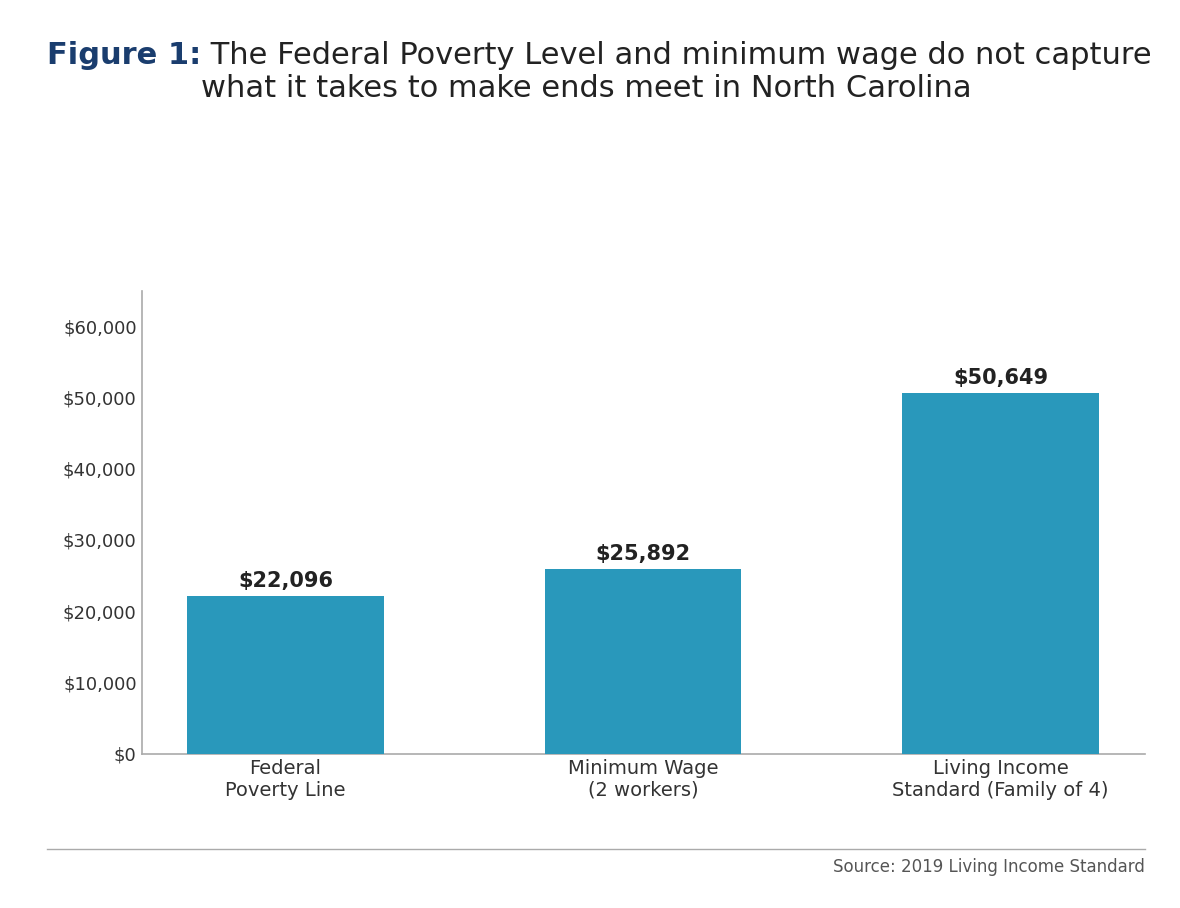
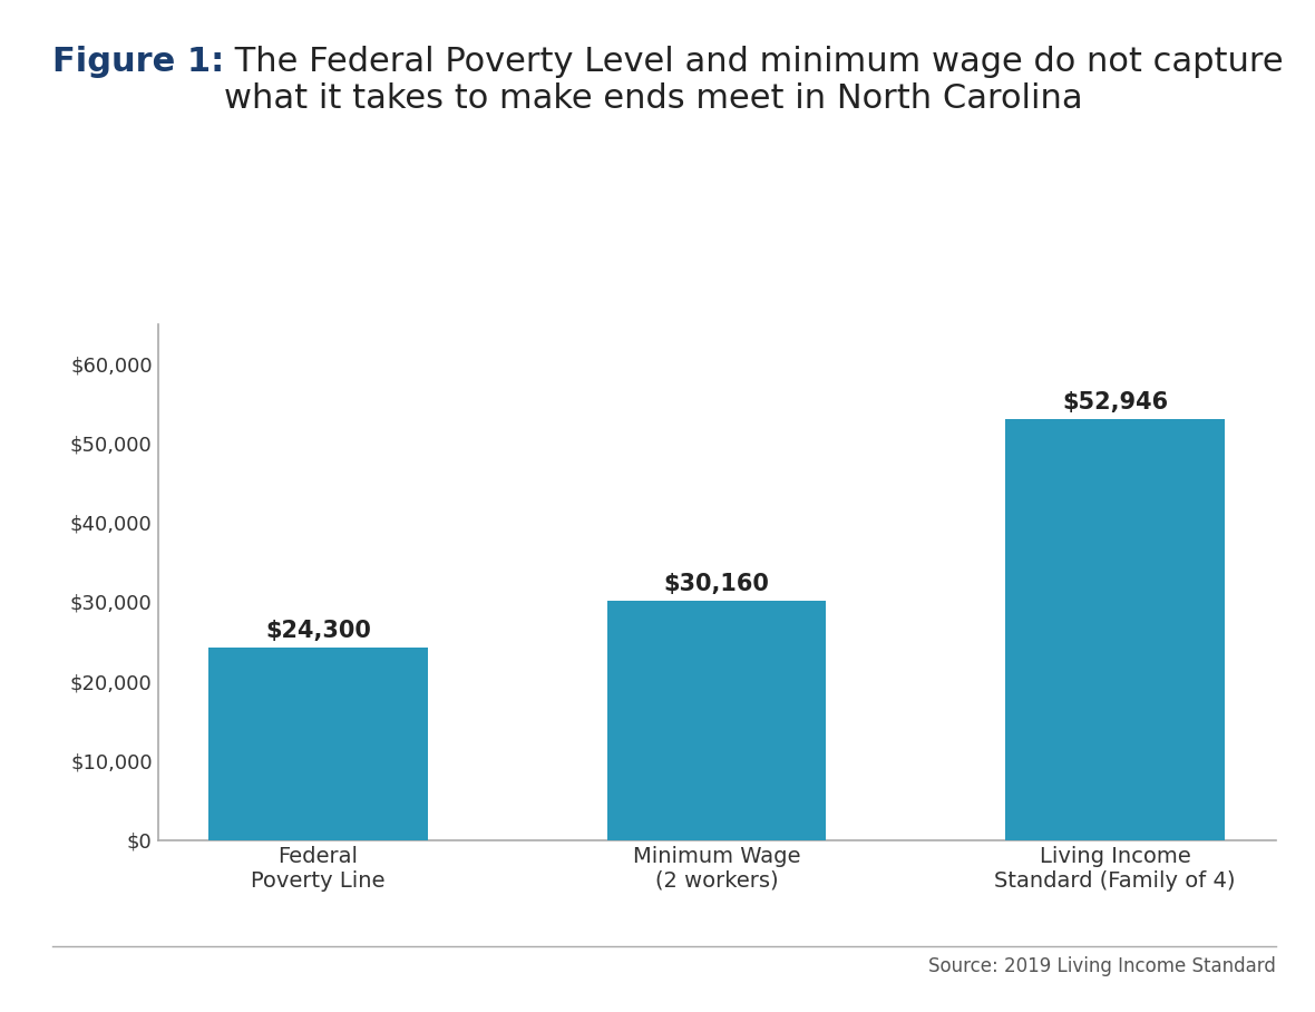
Federal Poverty Line: $22,096 -> $24,300
Minimum Wage (2 workers): $25,892 -> $30,160
Living Income Standard (Family of 4): $50,649 -> $52,946
